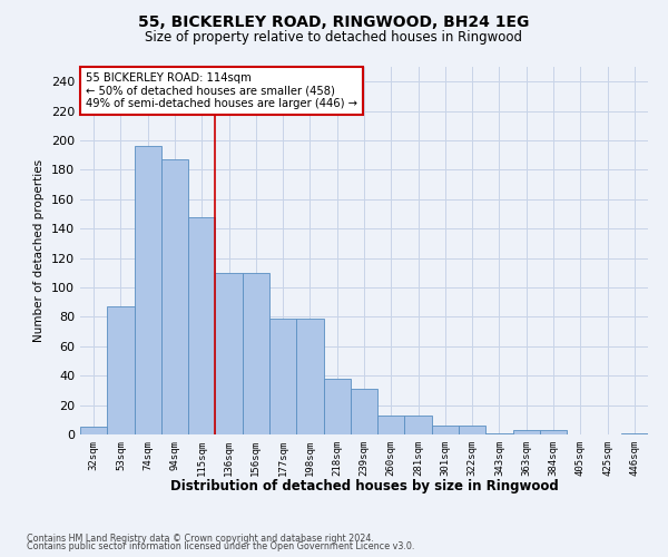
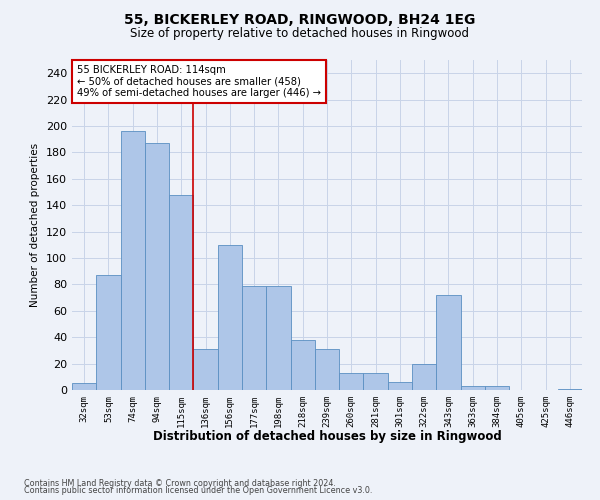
136sqm: 110 -> 31
322sqm: 6 -> 20
343sqm: 1 -> 72
